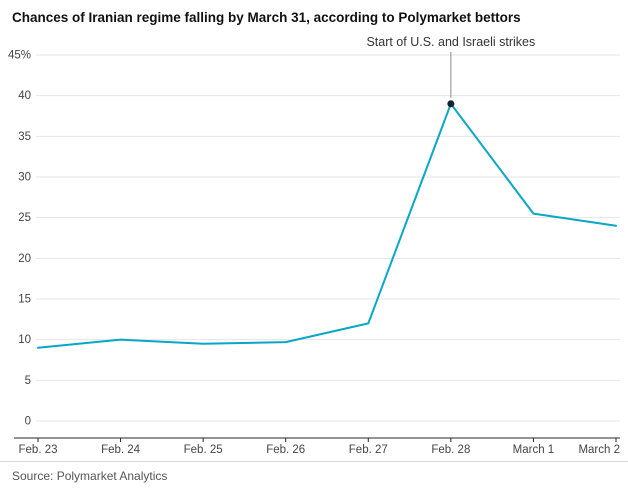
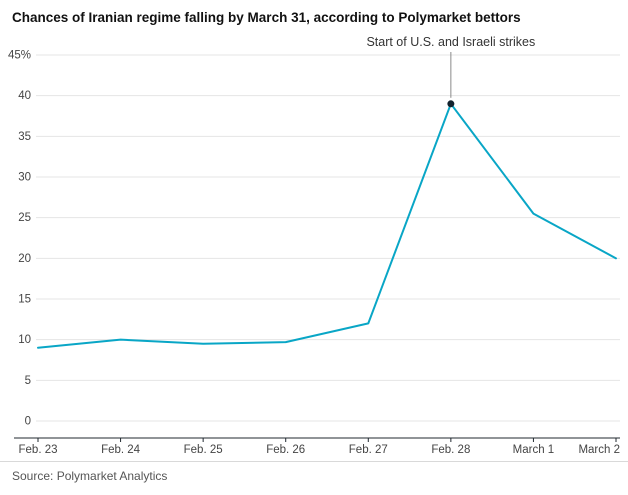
March 2: 24% -> 20%
